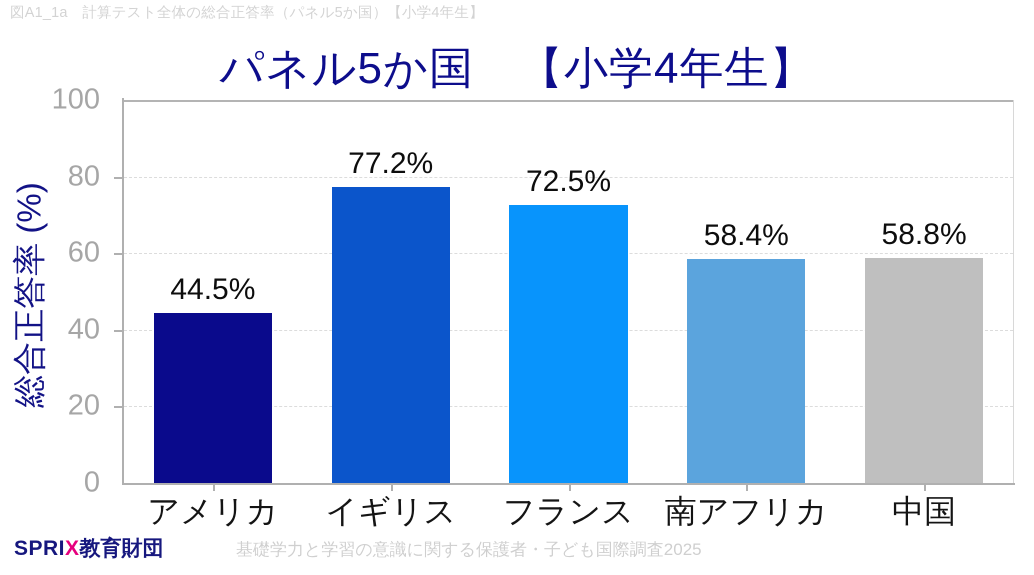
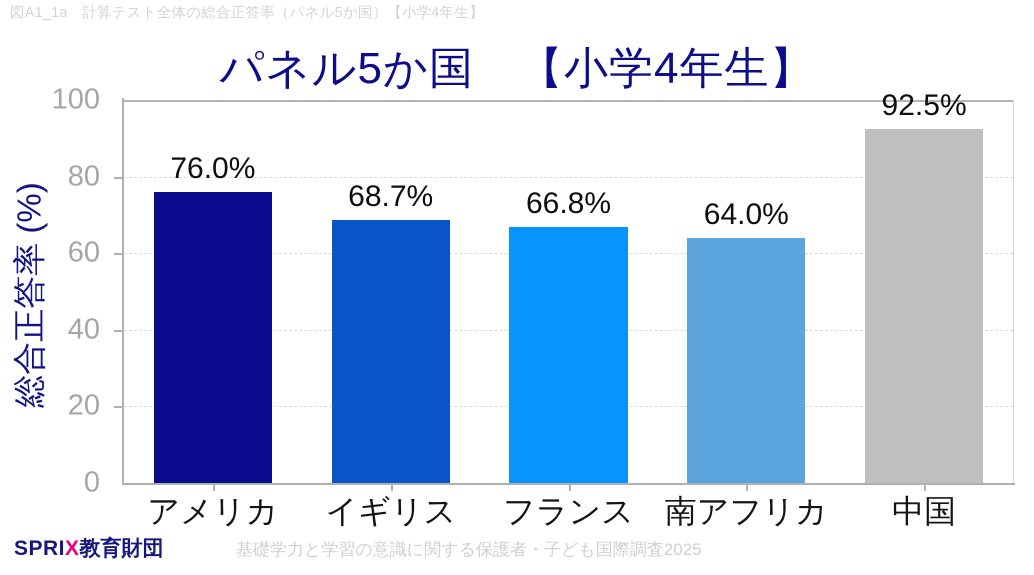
アメリカ: 44.5% -> 76.0%
イギリス: 77.2% -> 68.7%
フランス: 72.5% -> 66.8%
南アフリカ: 58.4% -> 64.0%
中国: 58.8% -> 92.5%
